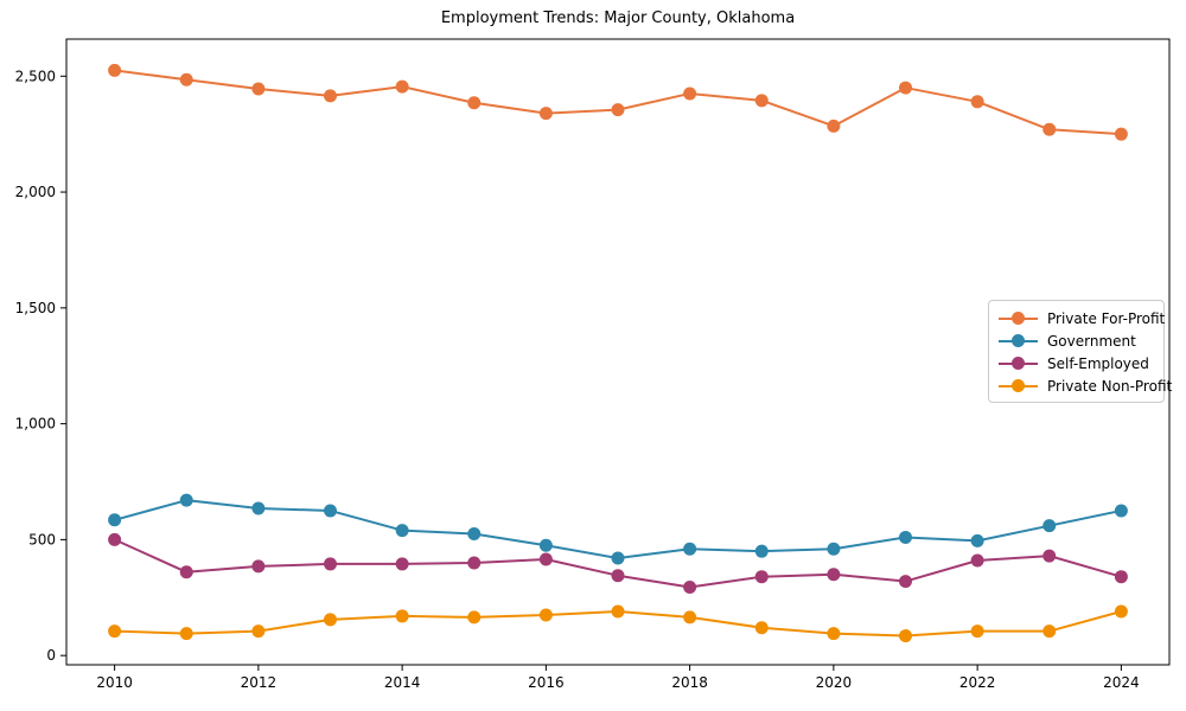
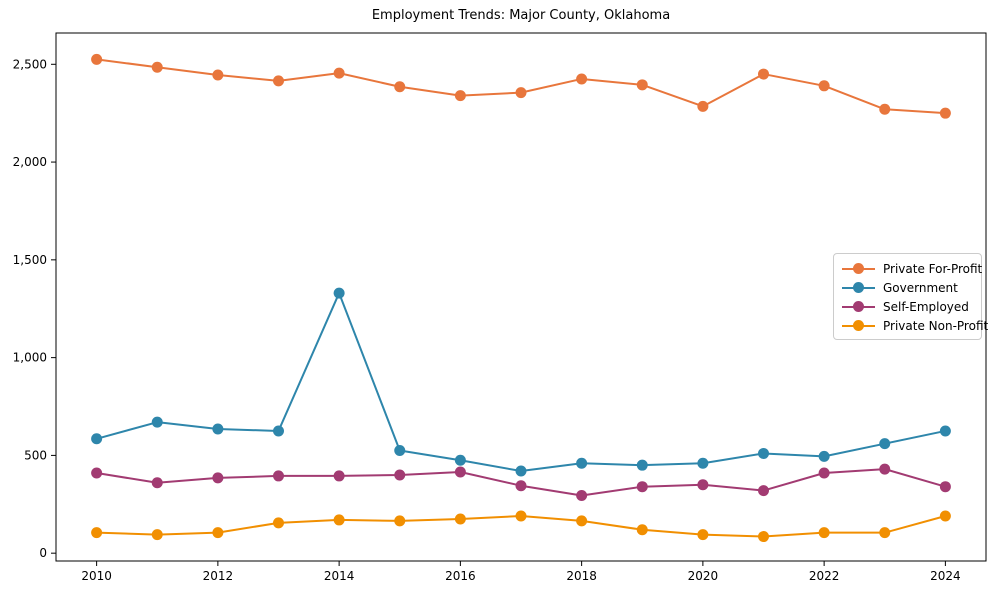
Self-Employed/2010: 500 -> 410
Government/2014: 540 -> 1330
